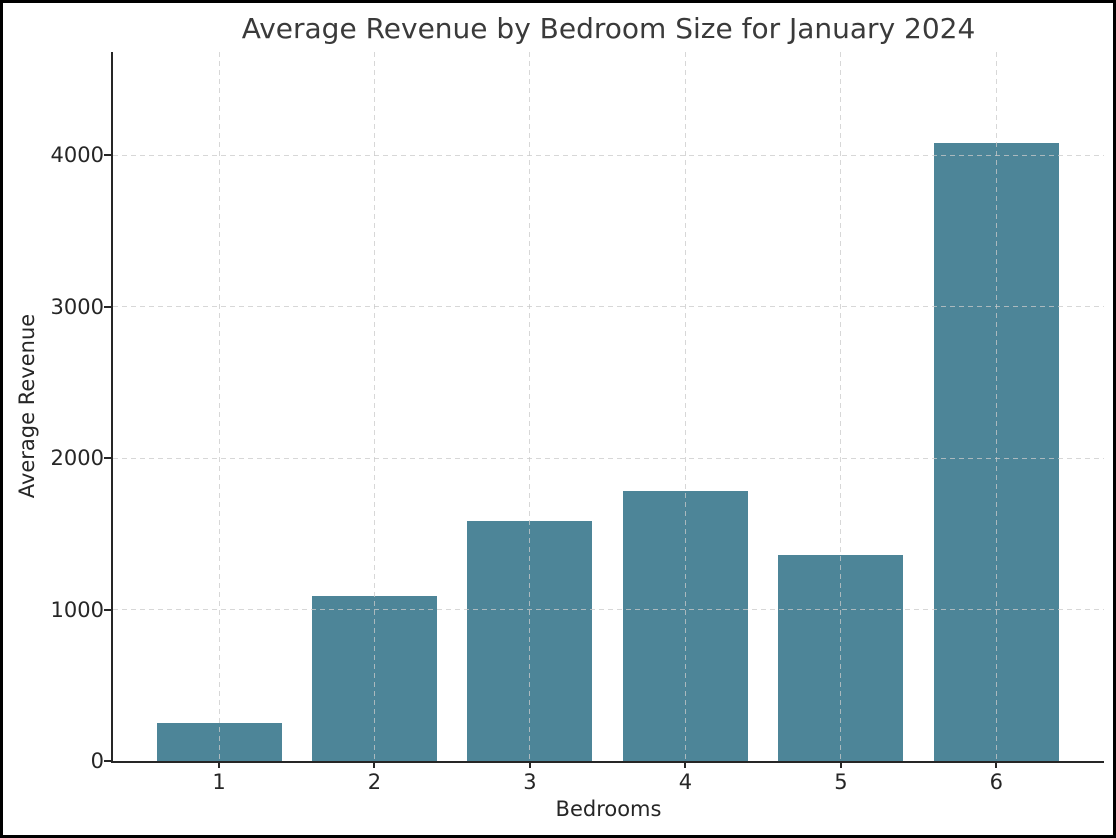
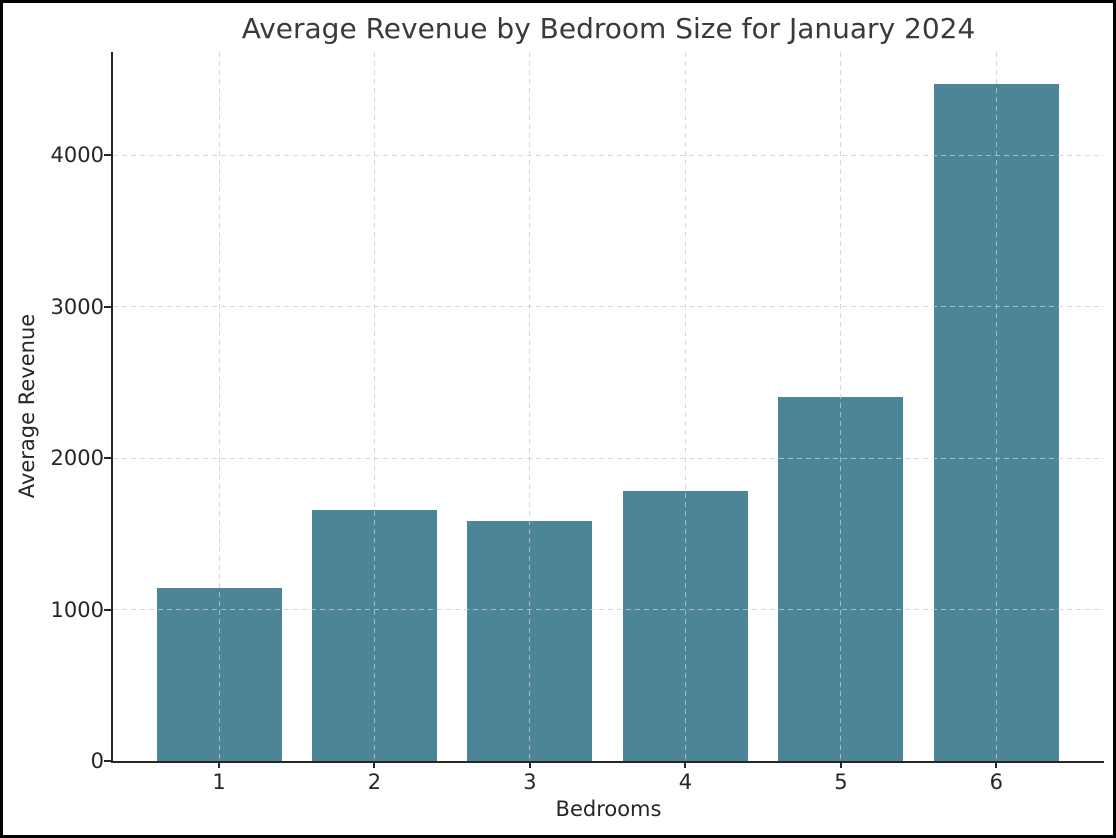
1: 250 -> 1140
2: 1090 -> 1660
5: 1360 -> 2400
6: 4080 -> 4470
